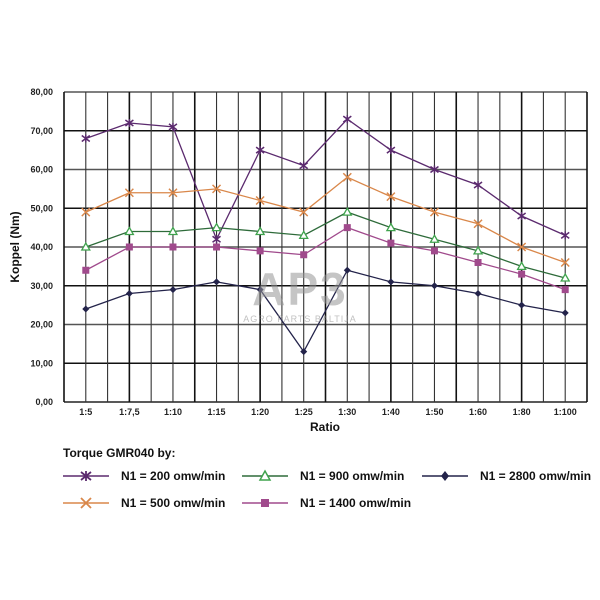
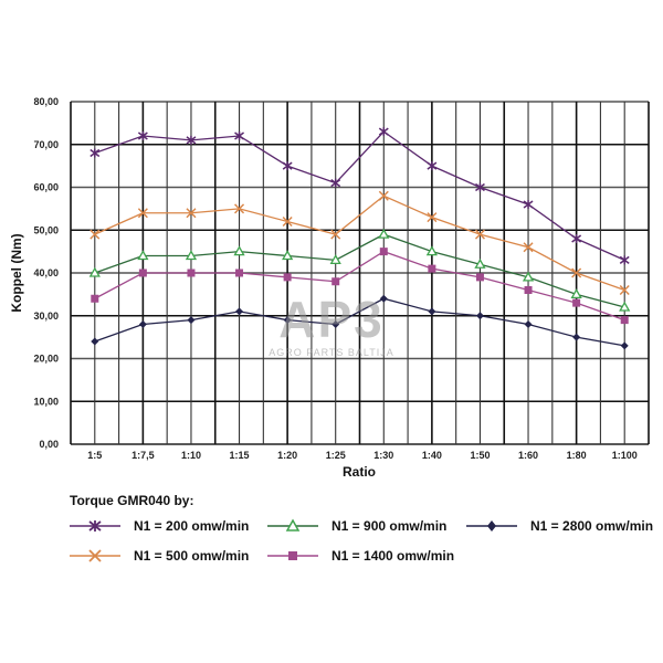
N1 = 200 omw/min/1:15: 42 -> 72
N1 = 2800 omw/min/1:25: 13 -> 28
